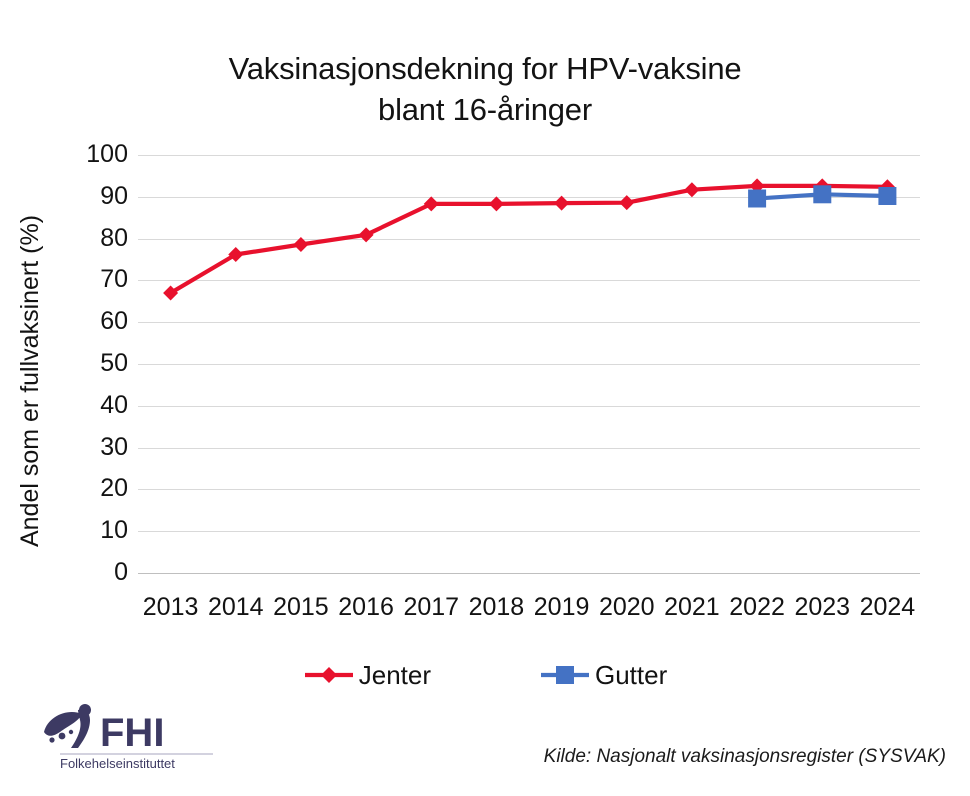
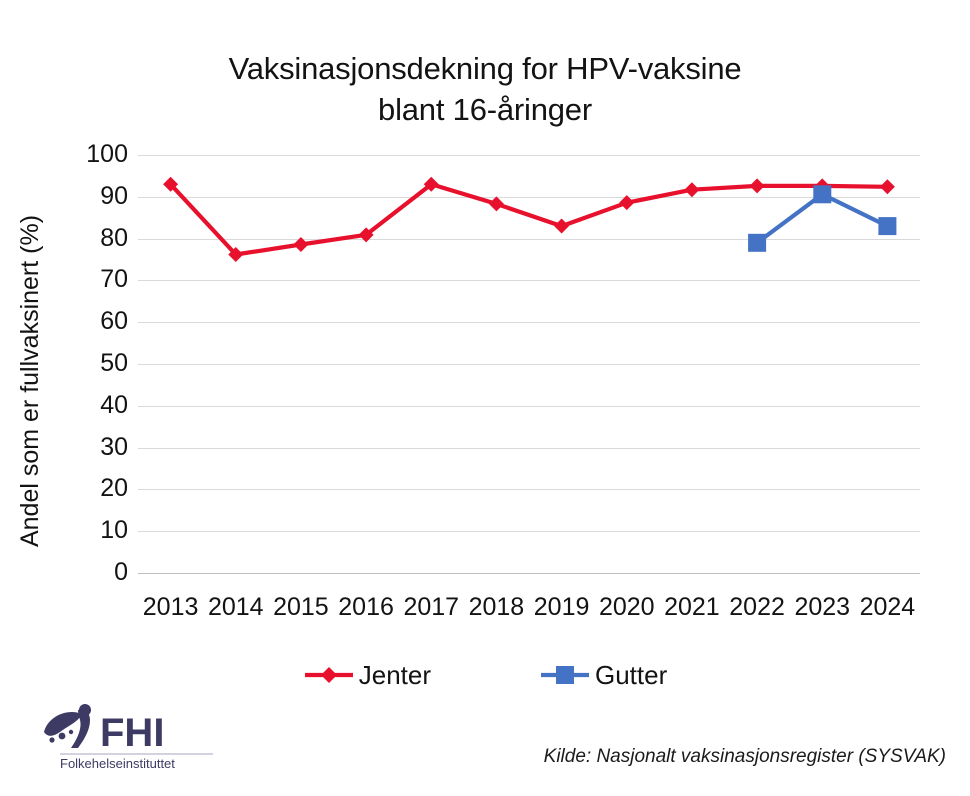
Jenter/2013: 67 -> 93
Jenter/2017: 88 -> 93
Jenter/2019: 88 -> 83
Gutter/2022: 90 -> 79
Gutter/2024: 90 -> 83
